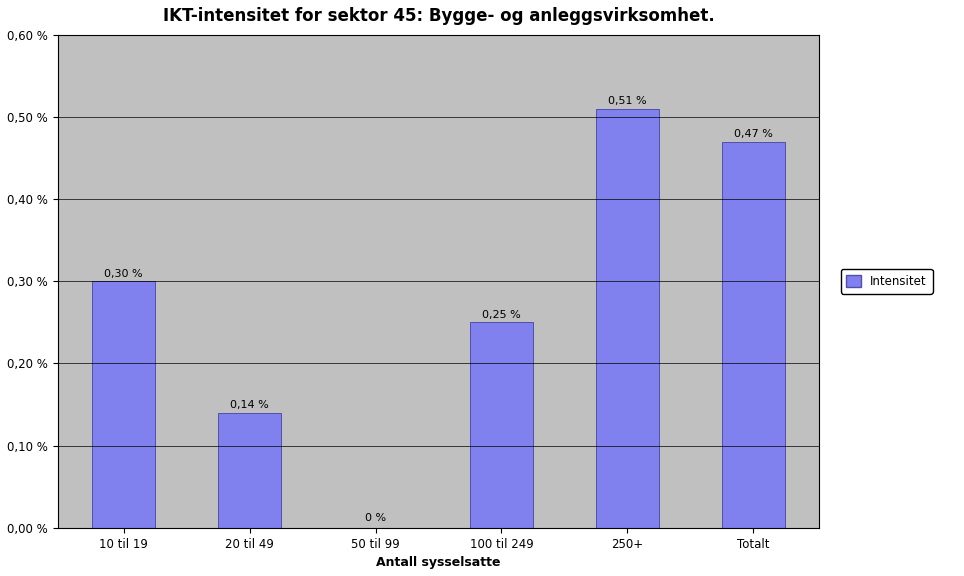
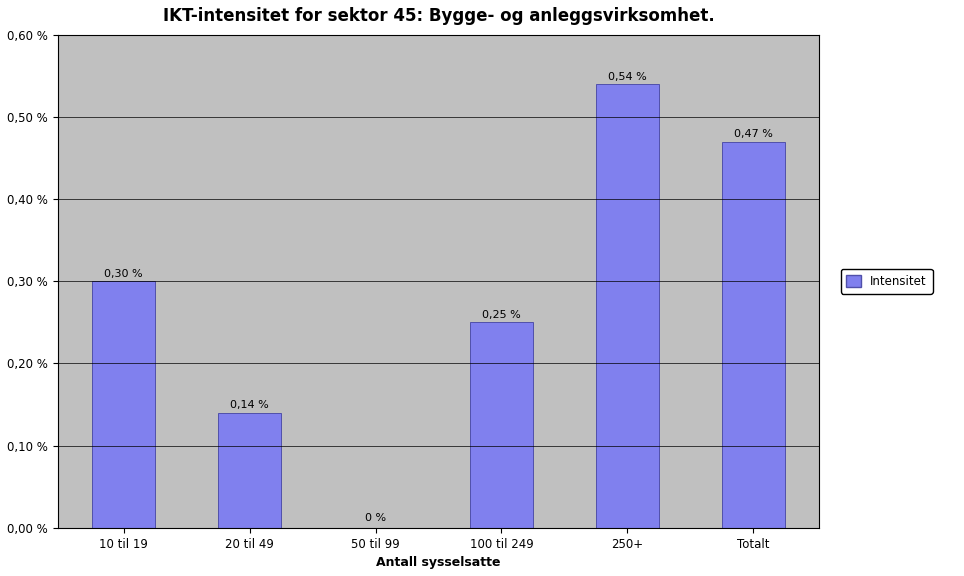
250+: 0,51 -> 0,54
